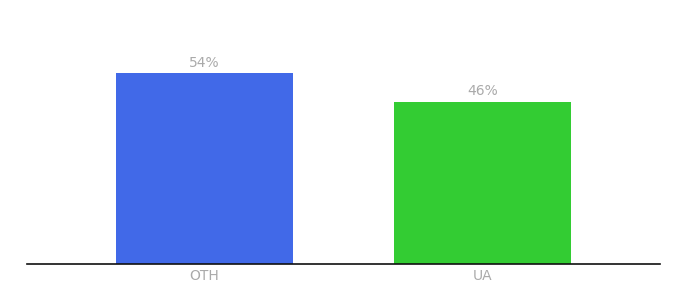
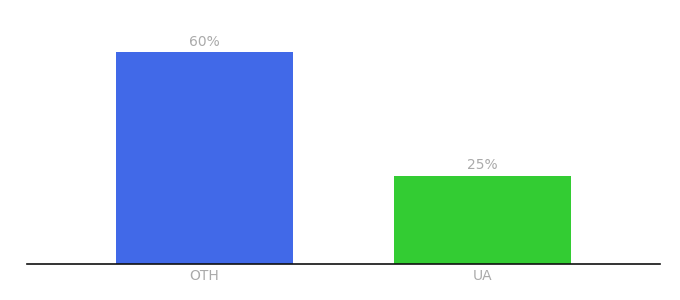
OTH: 54% -> 60%
UA: 46% -> 25%
